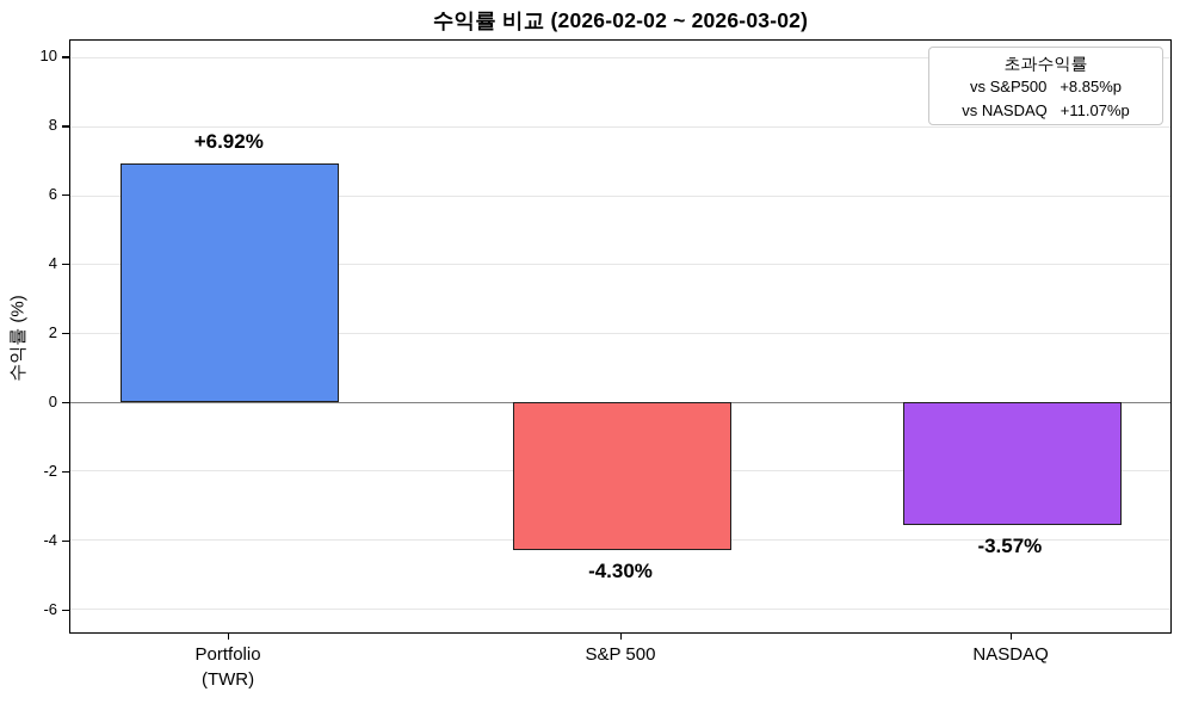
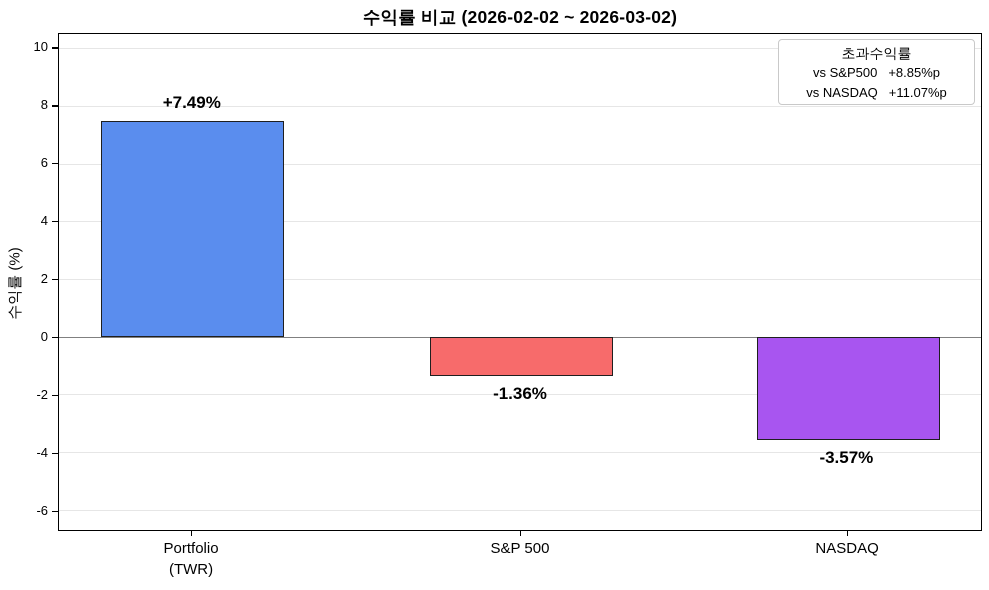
Portfolio (TWR): +6.92% -> +7.49%
S&P 500: -4.30% -> -1.36%
